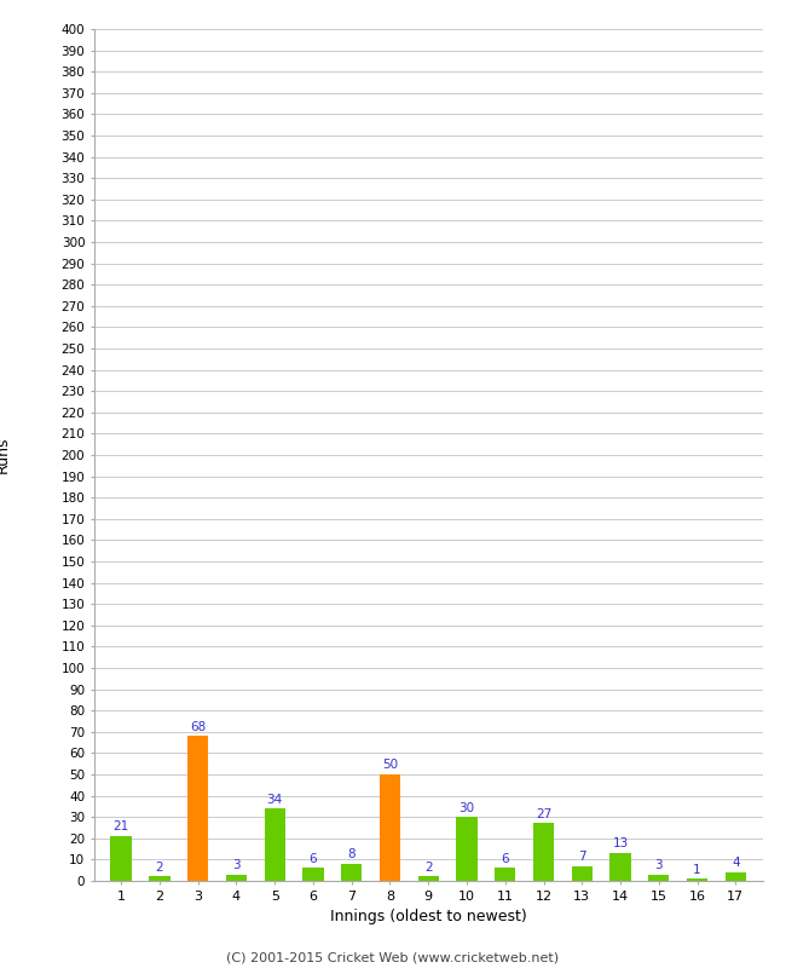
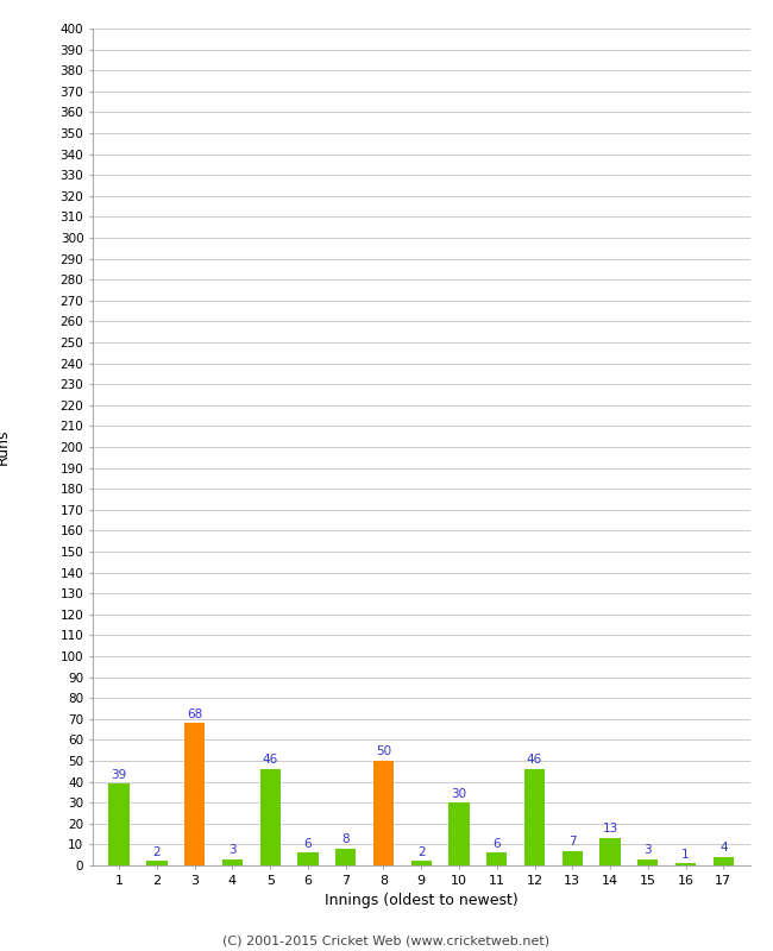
1: 21 -> 39
5: 34 -> 46
12: 27 -> 46
